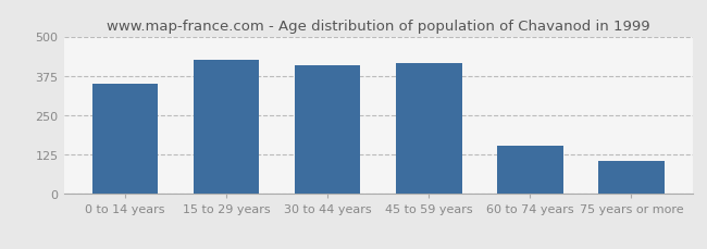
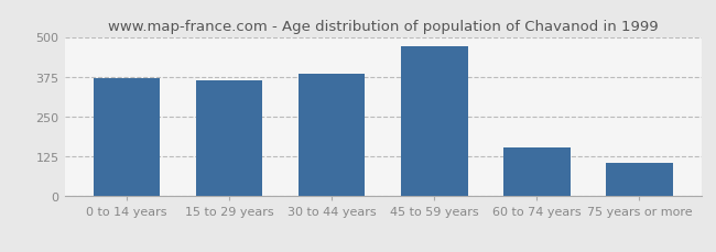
0 to 14 years: 350 -> 370
15 to 29 years: 425 -> 365
30 to 44 years: 410 -> 385
45 to 59 years: 415 -> 470
